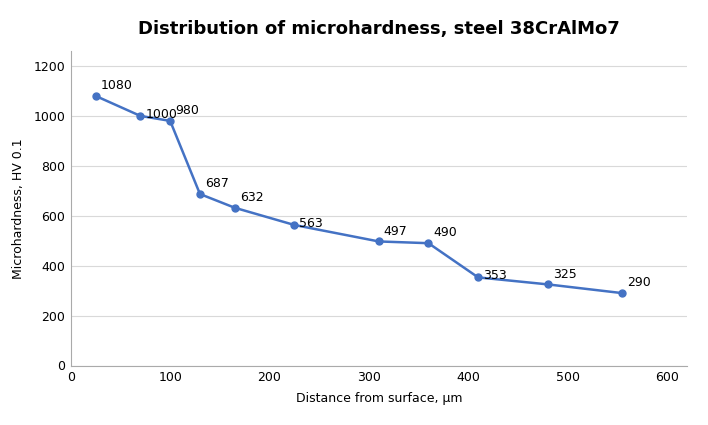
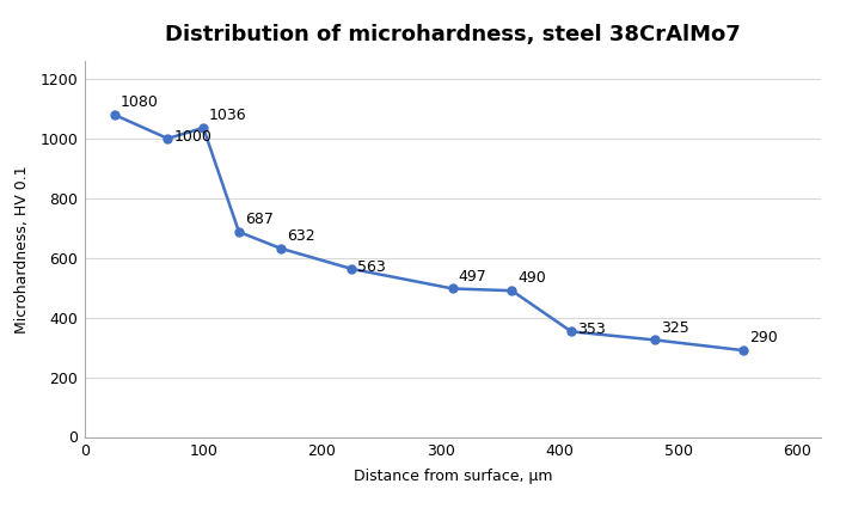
100: 980 -> 1036
